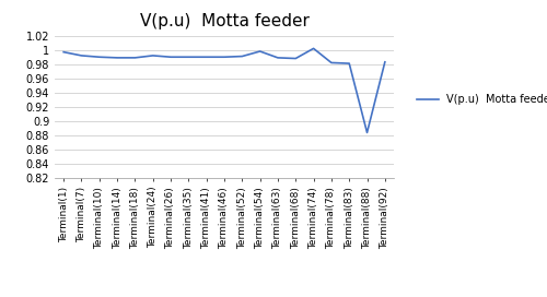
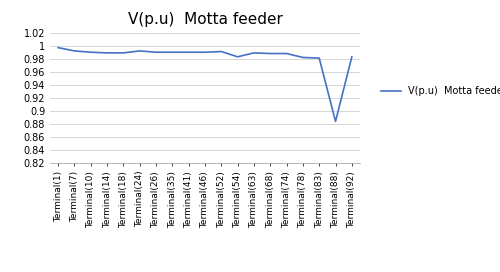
Terminal(54): 0.998 -> 0.983
Terminal(74): 1.002 -> 0.988
